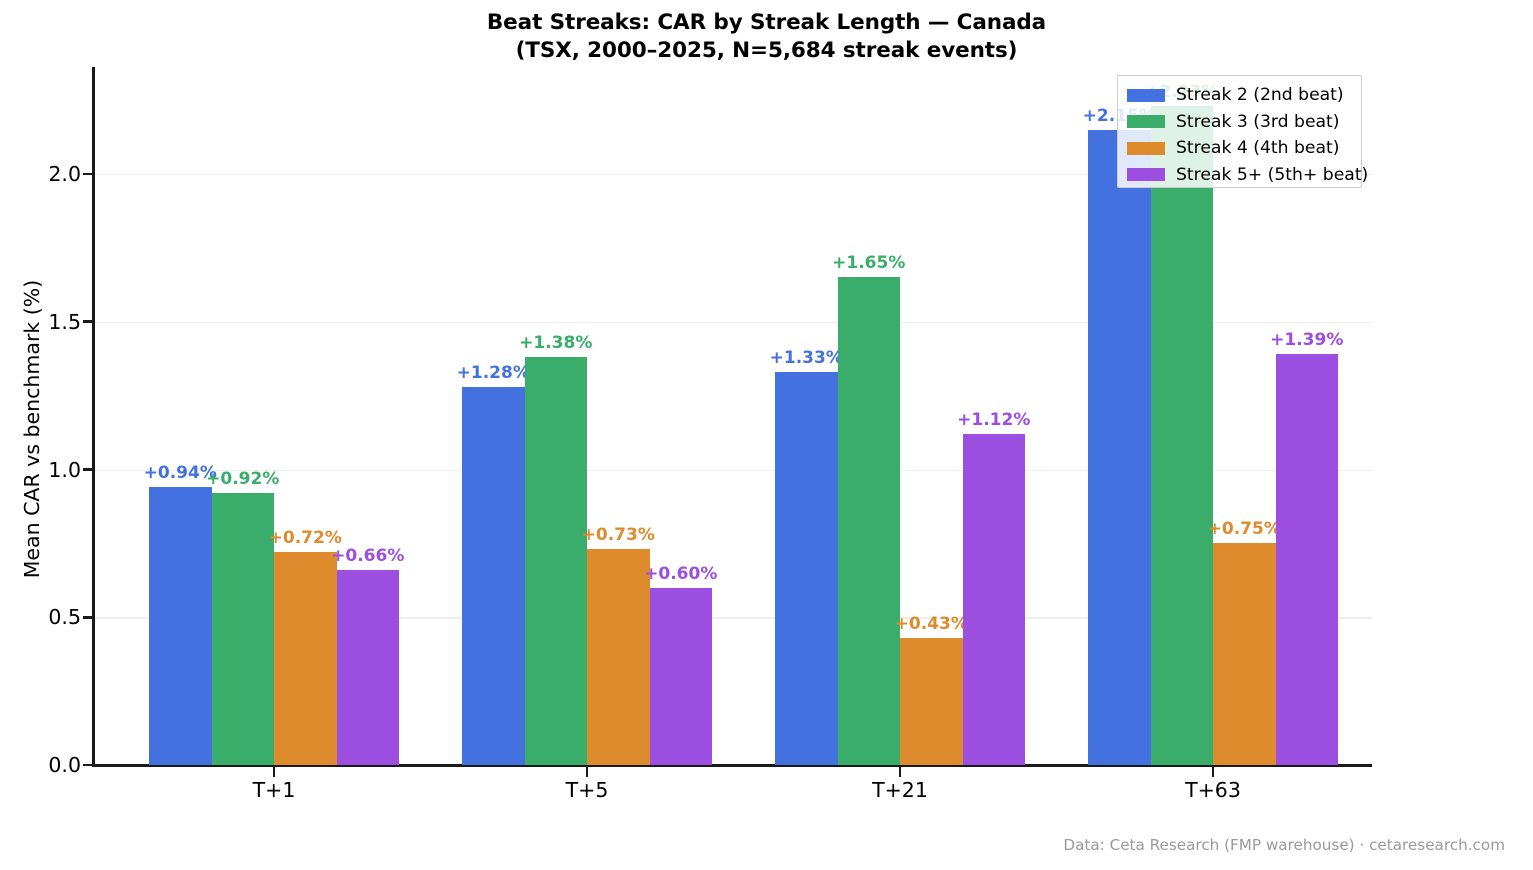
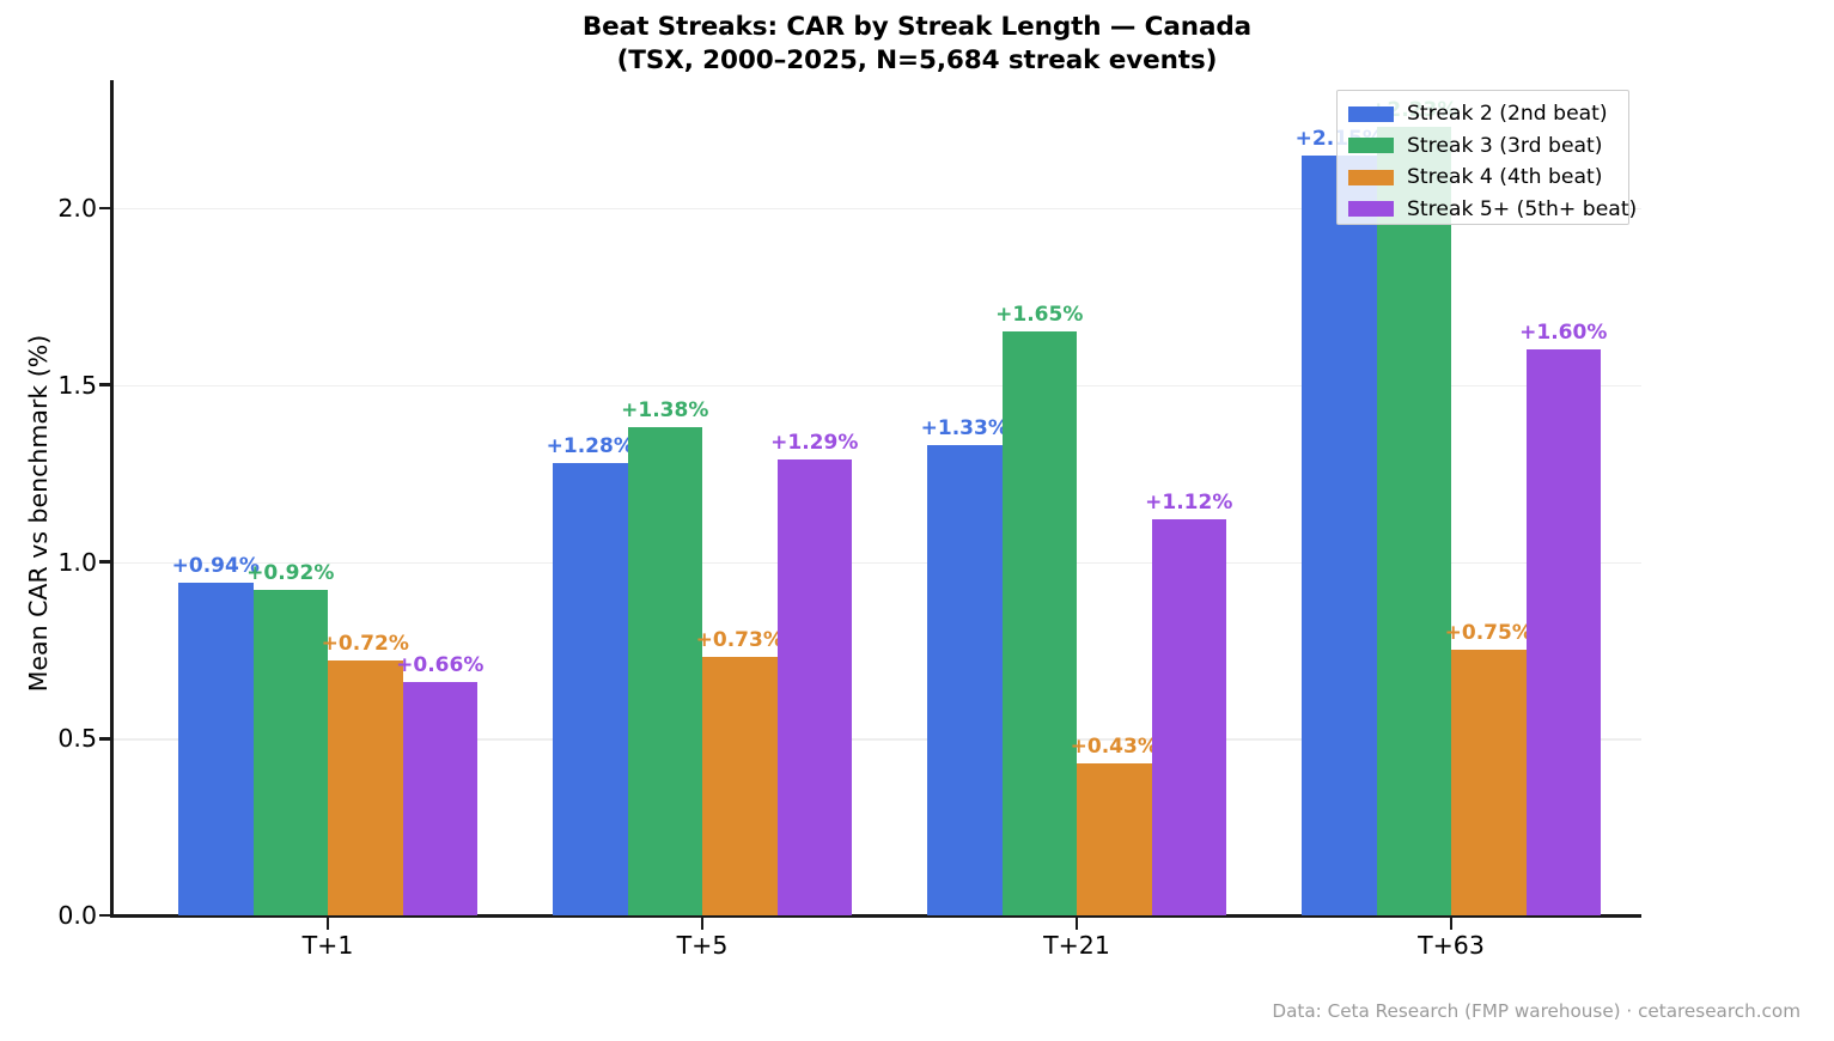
Streak 5+ (5th+ beat)/T+5: +0.60% -> +1.29%
Streak 5+ (5th+ beat)/T+63: +1.39% -> +1.60%
